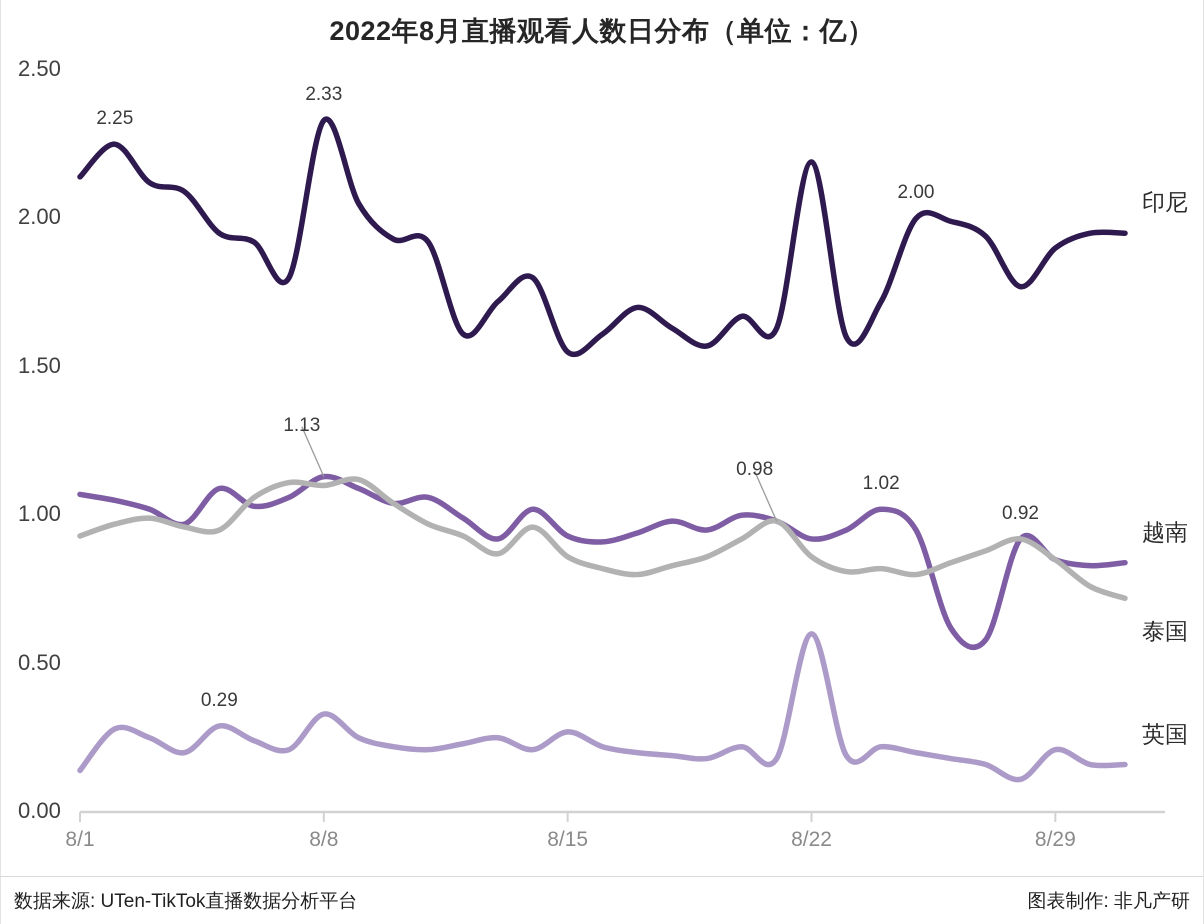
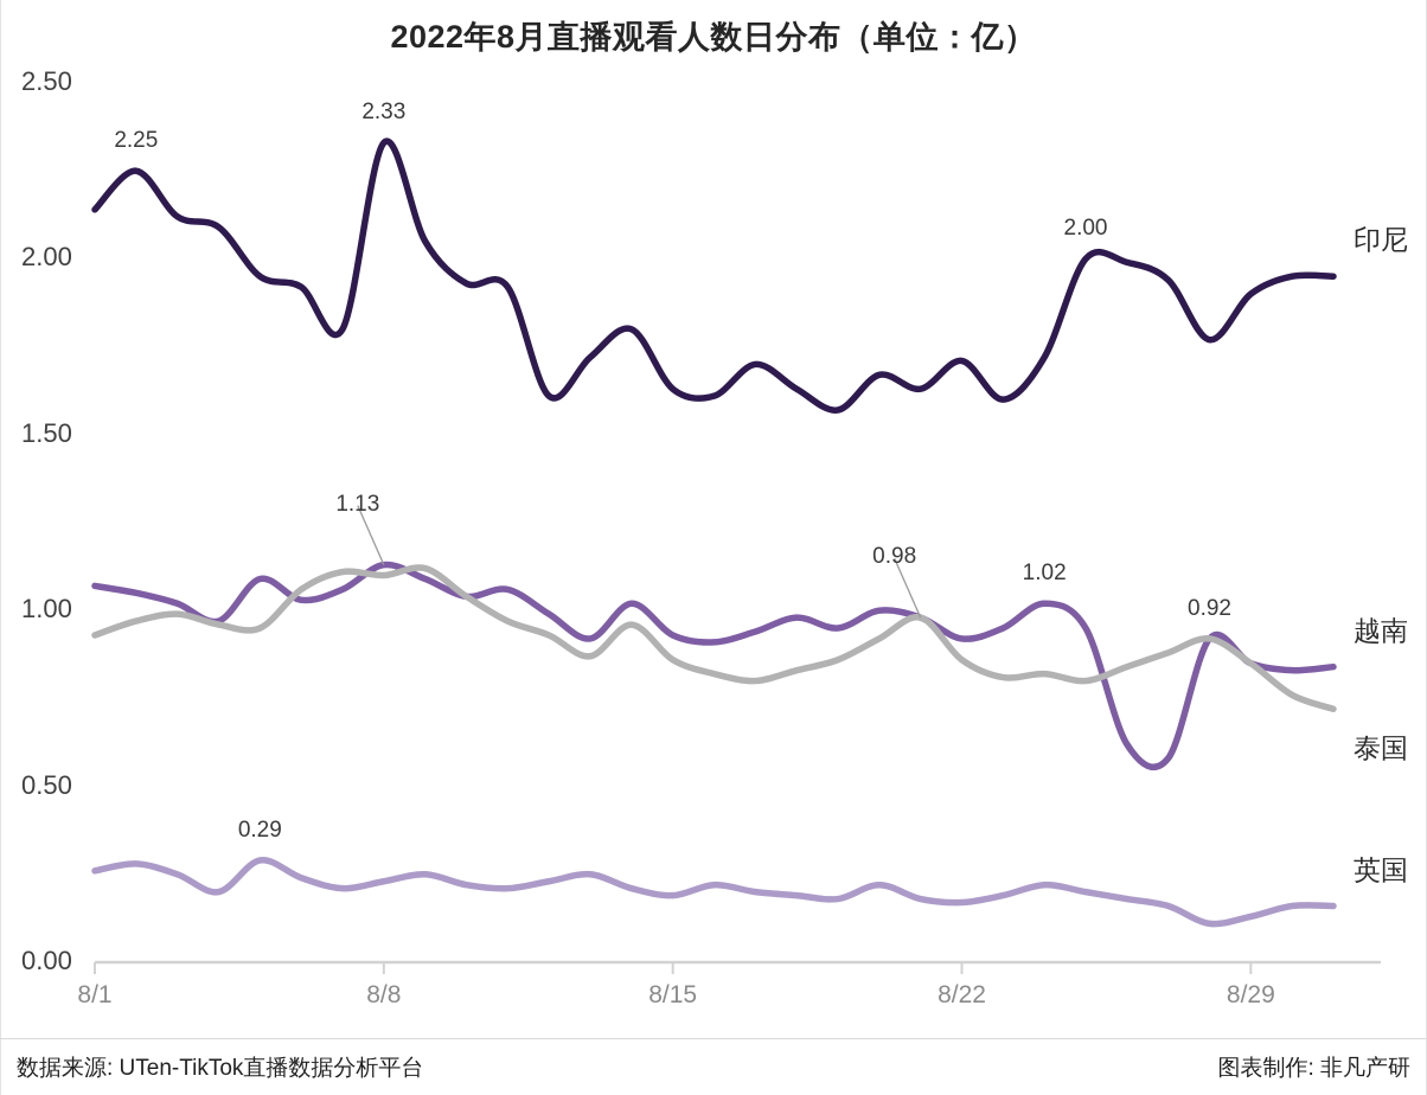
英国/8/1: 0.14 -> 0.26
英国/8/8: 0.33 -> 0.23
印尼/8/15: 1.55 -> 1.63
英国/8/15: 0.27 -> 0.19
印尼/8/22: 2.19 -> 1.71
英国/8/22: 0.60 -> 0.17
英国/8/29: 0.21 -> 0.13
